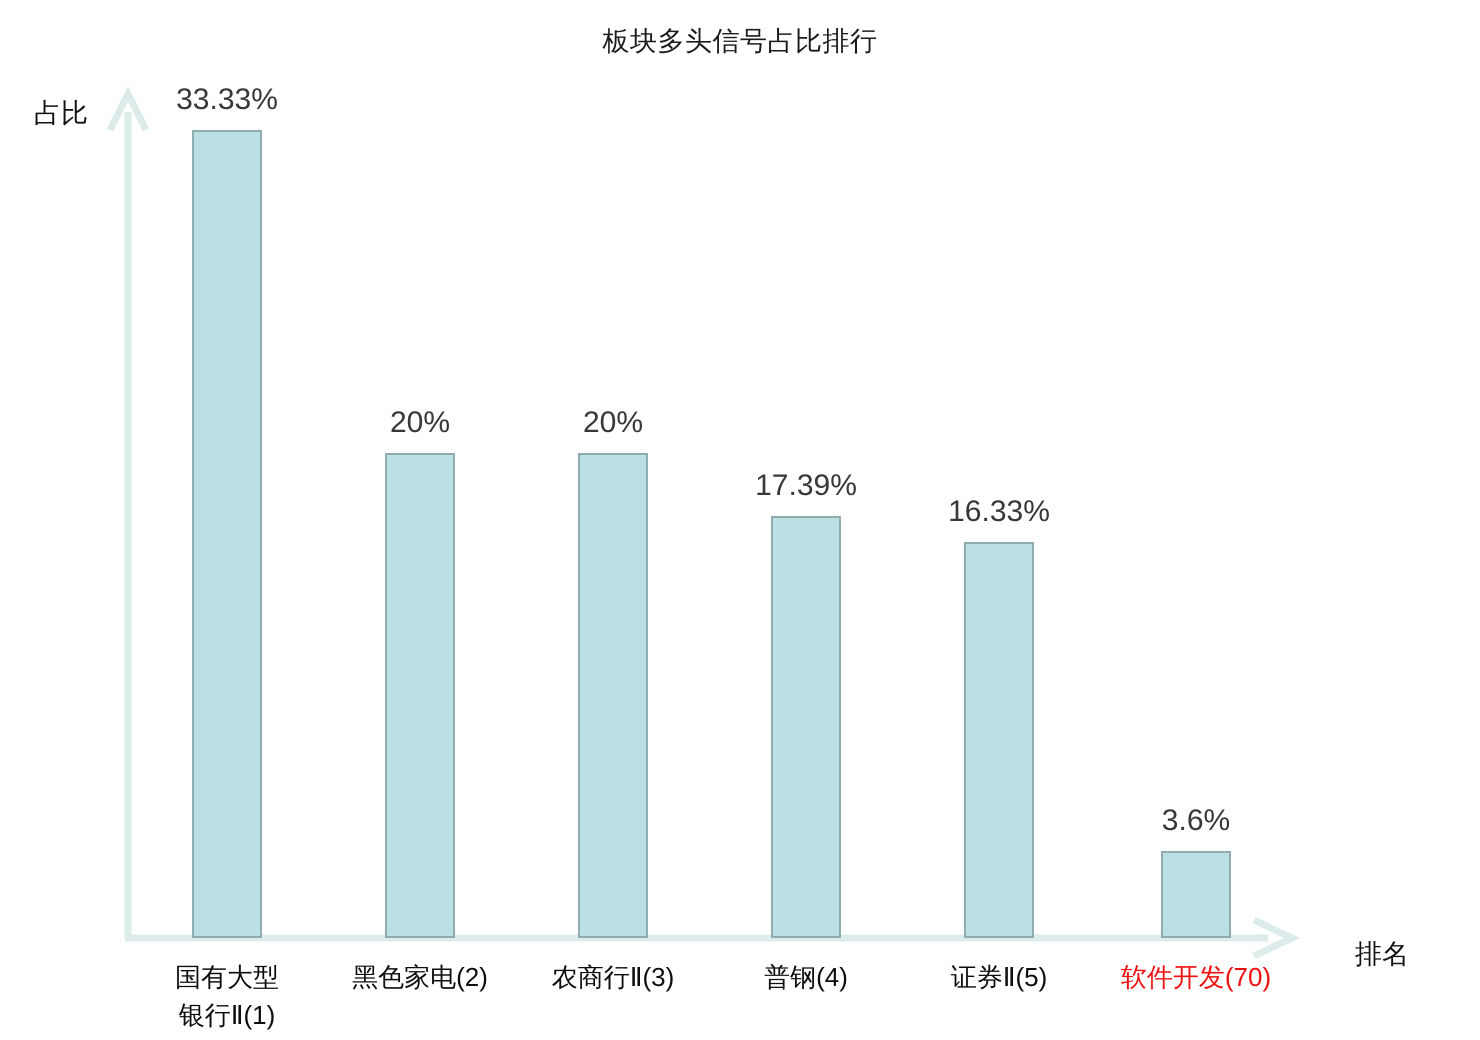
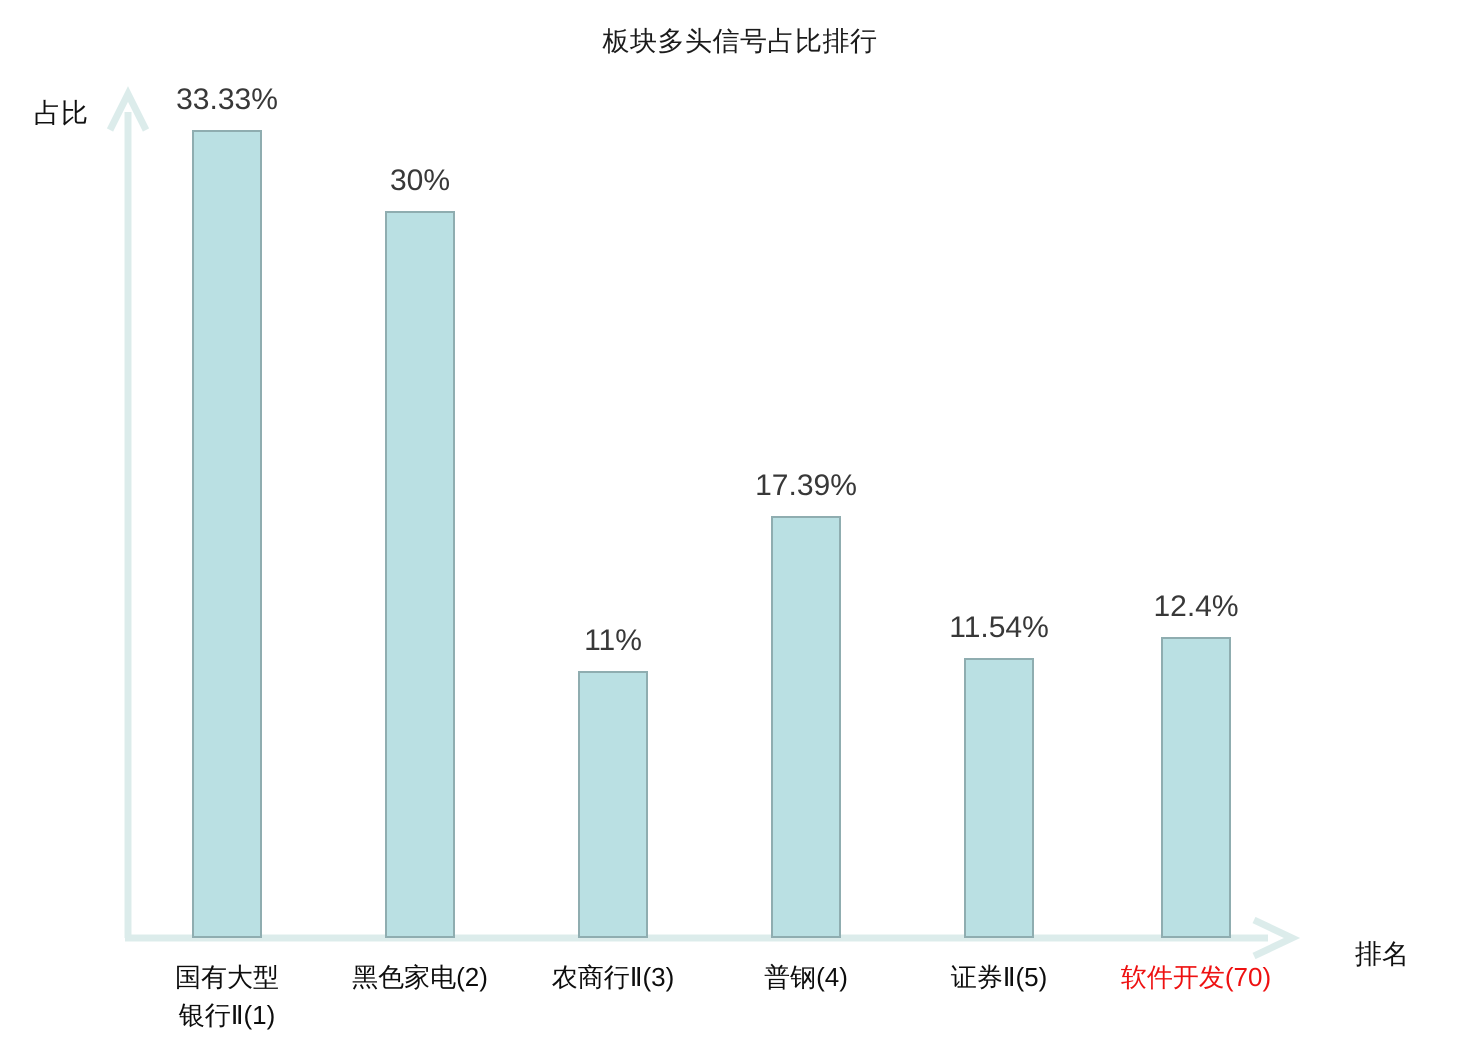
黑色家电(2): 20% -> 30%
农商行Ⅱ(3): 20% -> 11%
证券Ⅱ(5): 16.33% -> 11.54%
软件开发(70): 3.6% -> 12.4%
